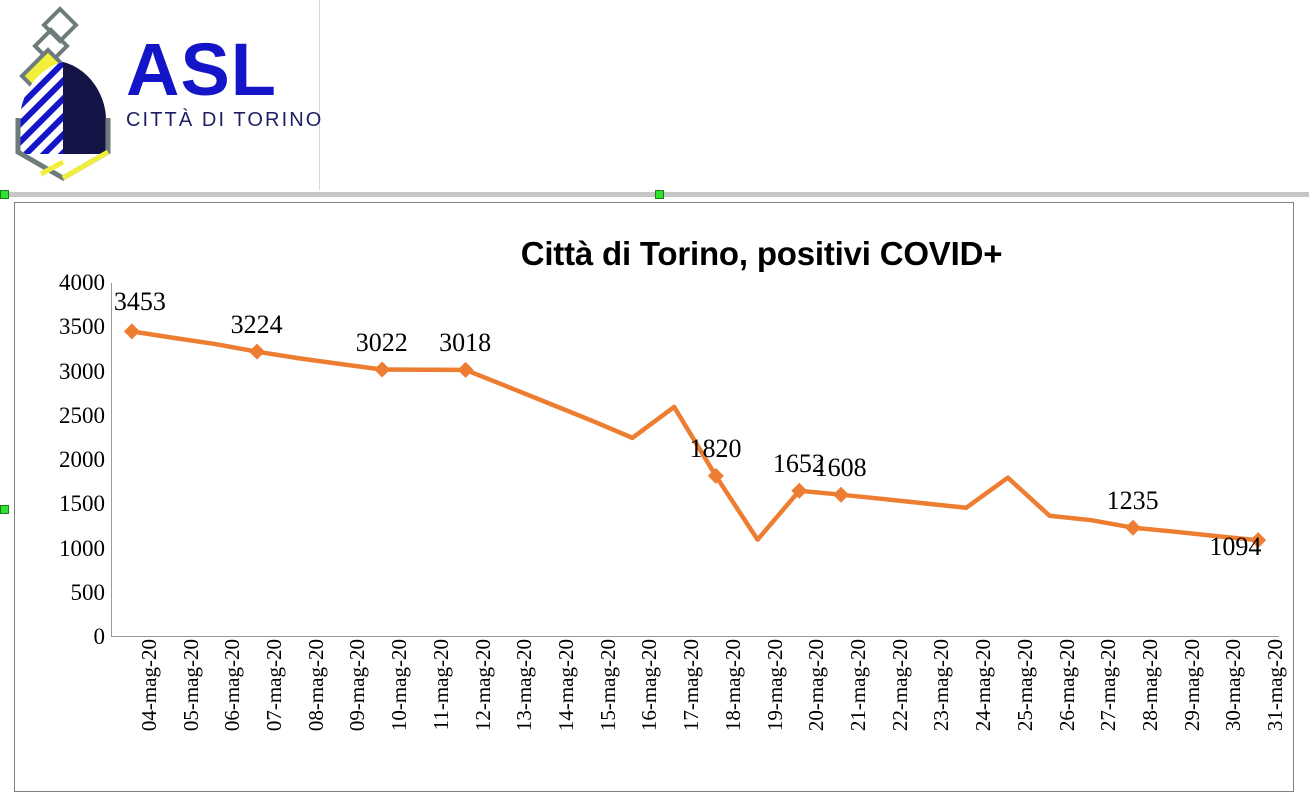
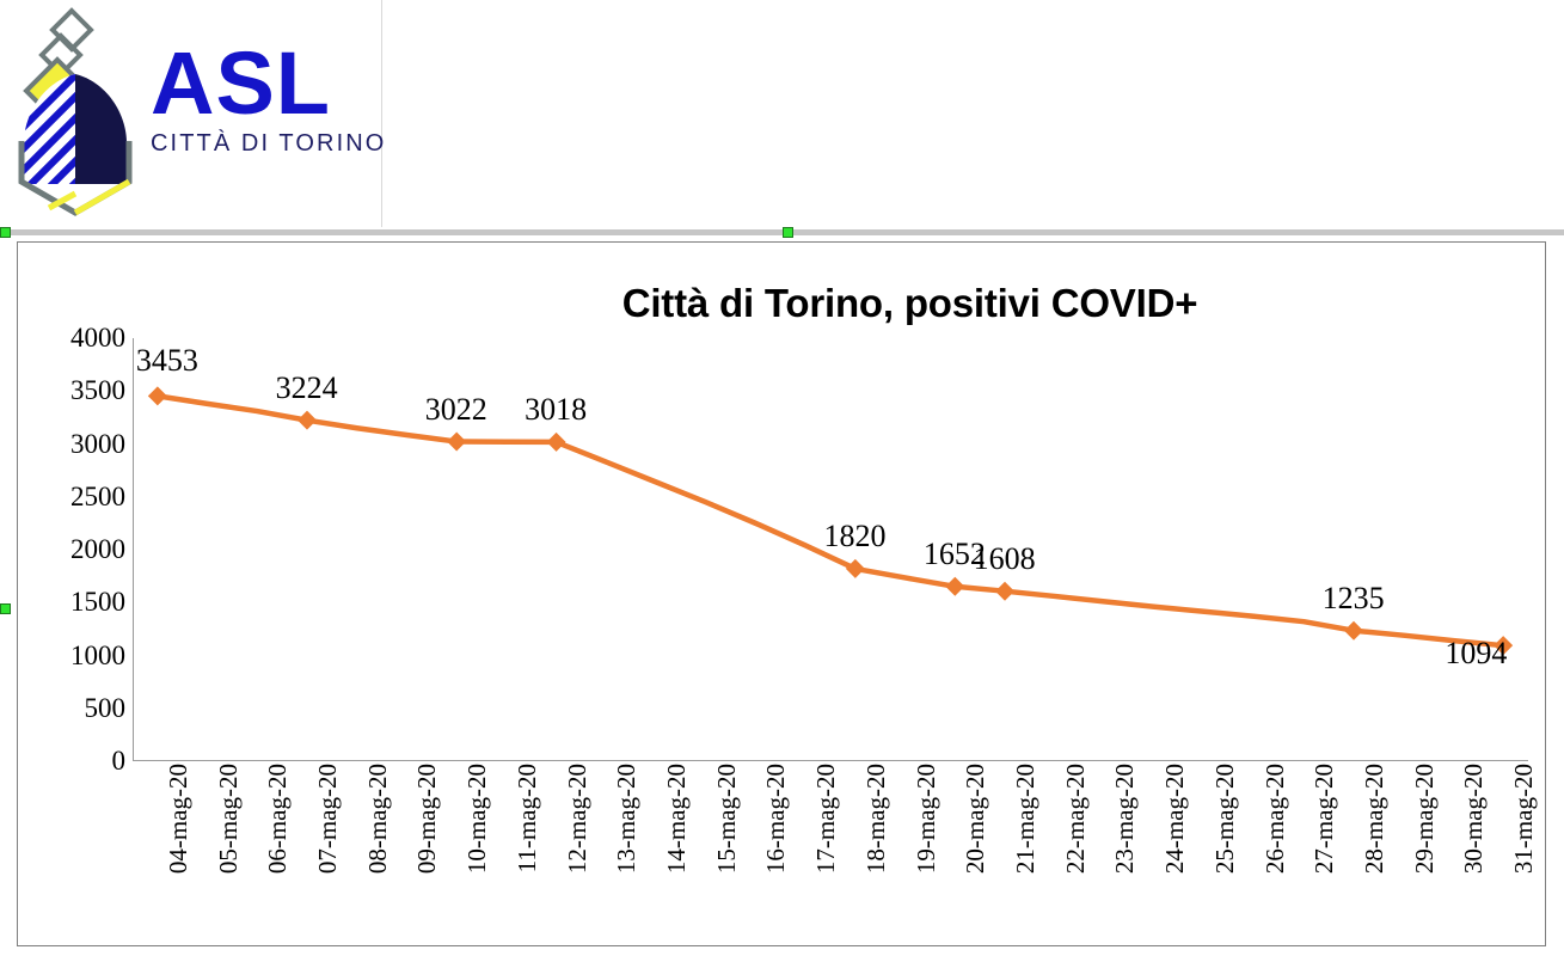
17-mag-20: 2600 -> 2000
19-mag-20: 1100 -> 1700
25-mag-20: 1800 -> 1400
